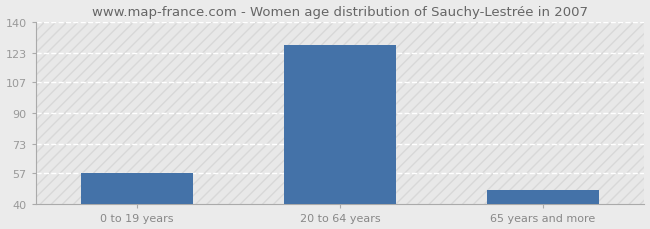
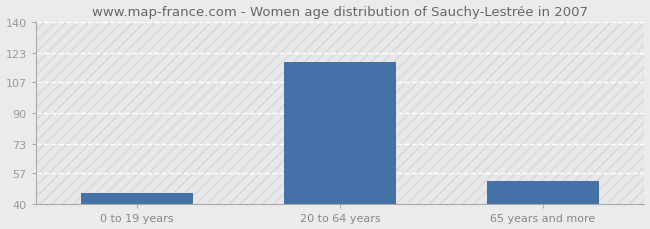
0 to 19 years: 57 -> 46
20 to 64 years: 127 -> 118
65 years and more: 48 -> 53
